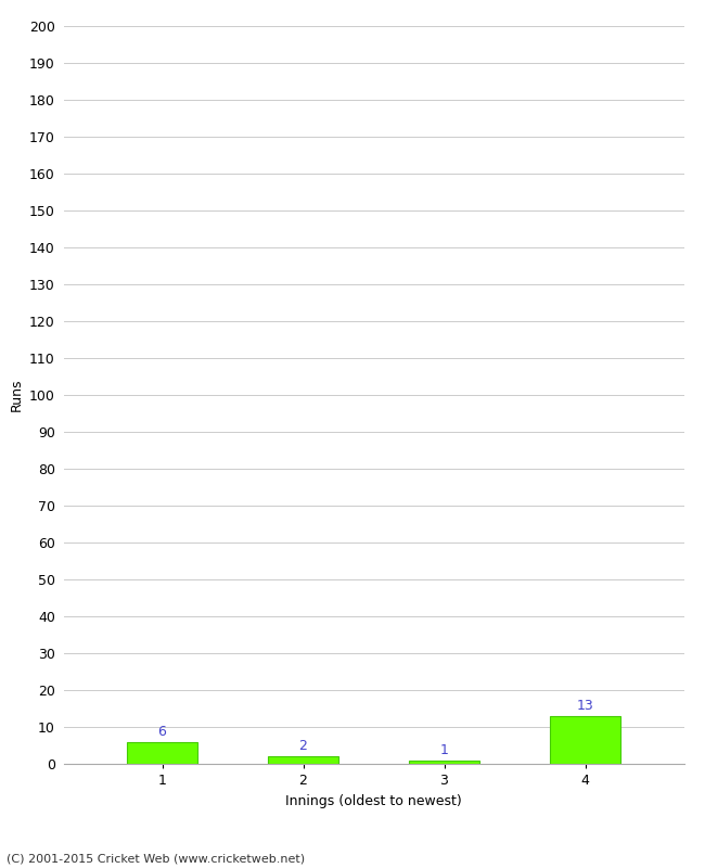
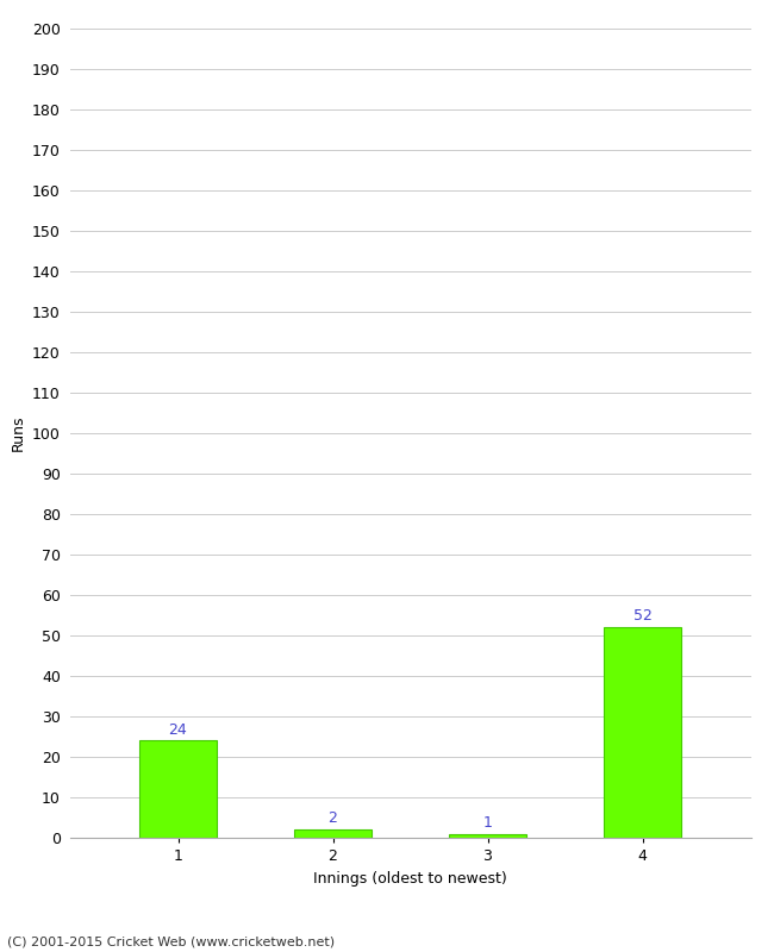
1: 6 -> 24
4: 13 -> 52
